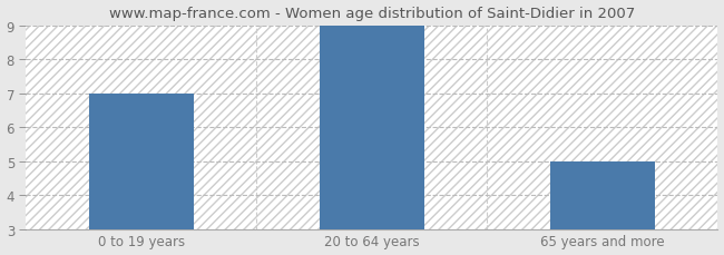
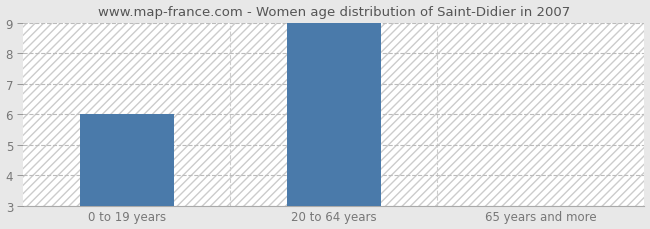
0 to 19 years: 7 -> 6
65 years and more: 5 -> 3
